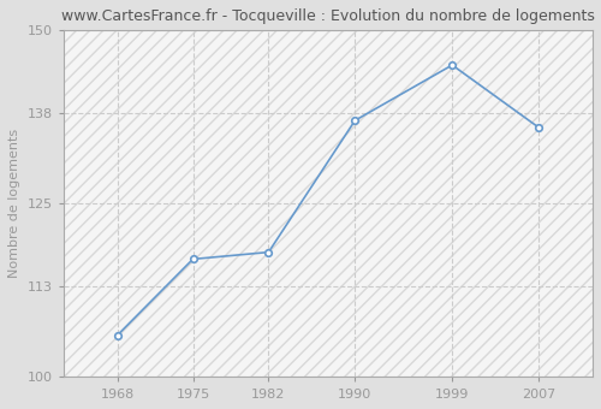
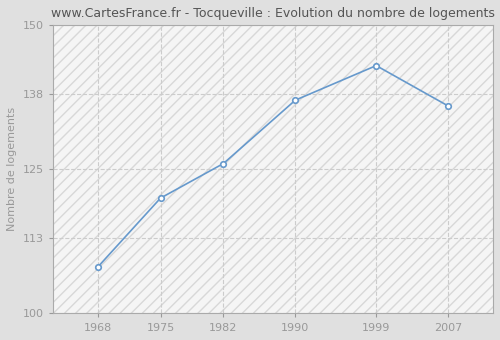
1968: 106 -> 108
1975: 117 -> 120
1982: 118 -> 126
1999: 145 -> 143
